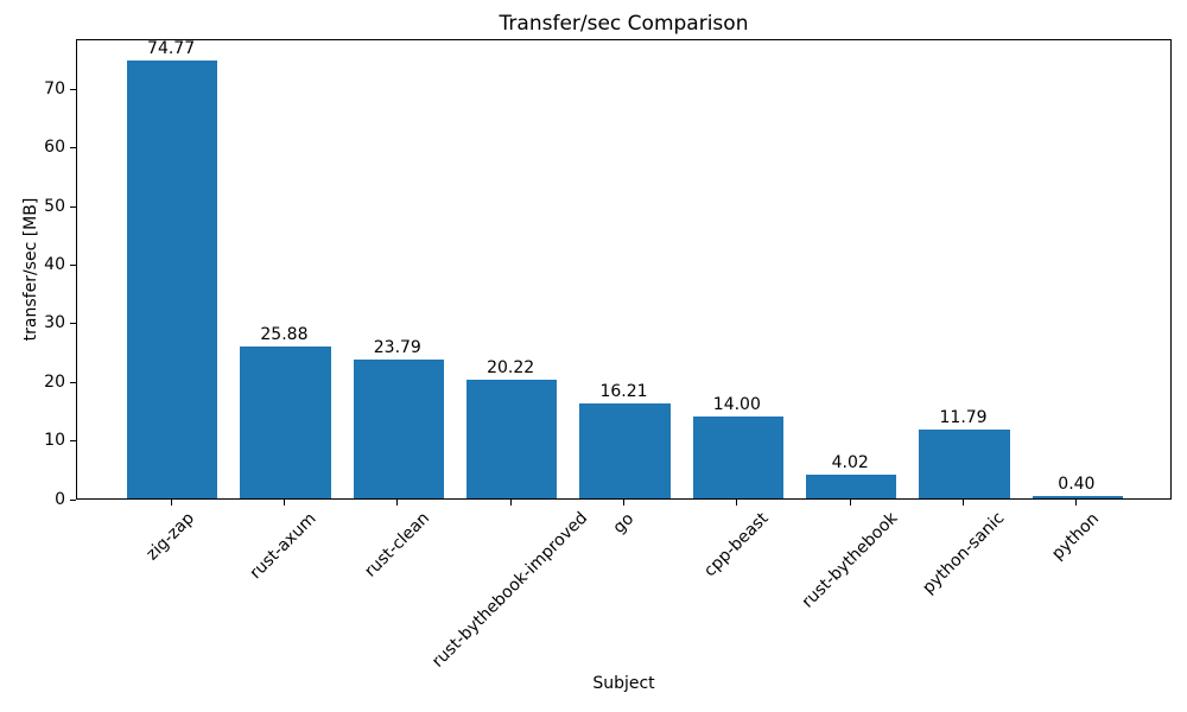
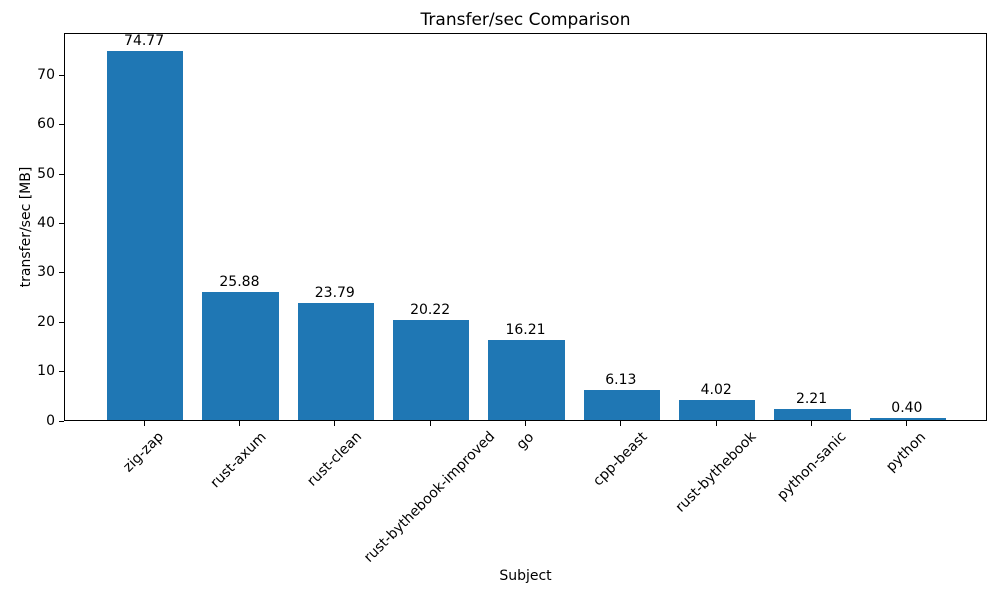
cpp-beast: 14.00 -> 6.13
python-sanic: 11.79 -> 2.21
